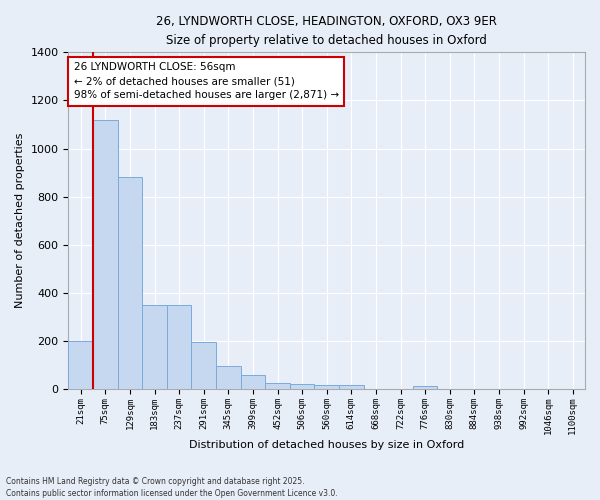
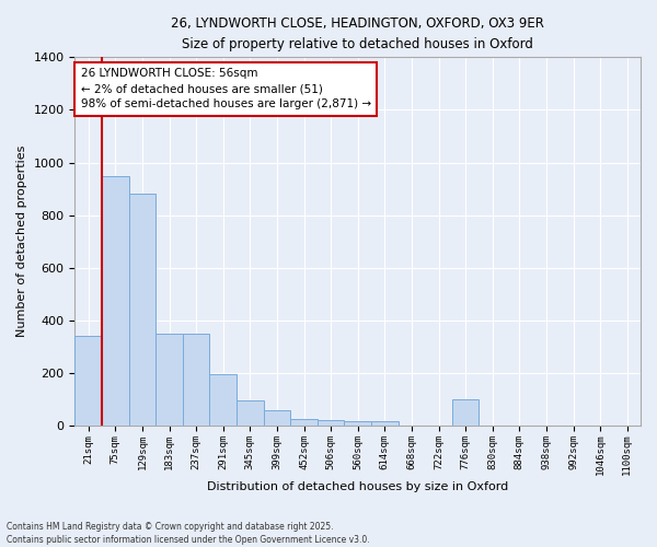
21sqm: 200 -> 340
75sqm: 1120 -> 950
776sqm: 15 -> 100
